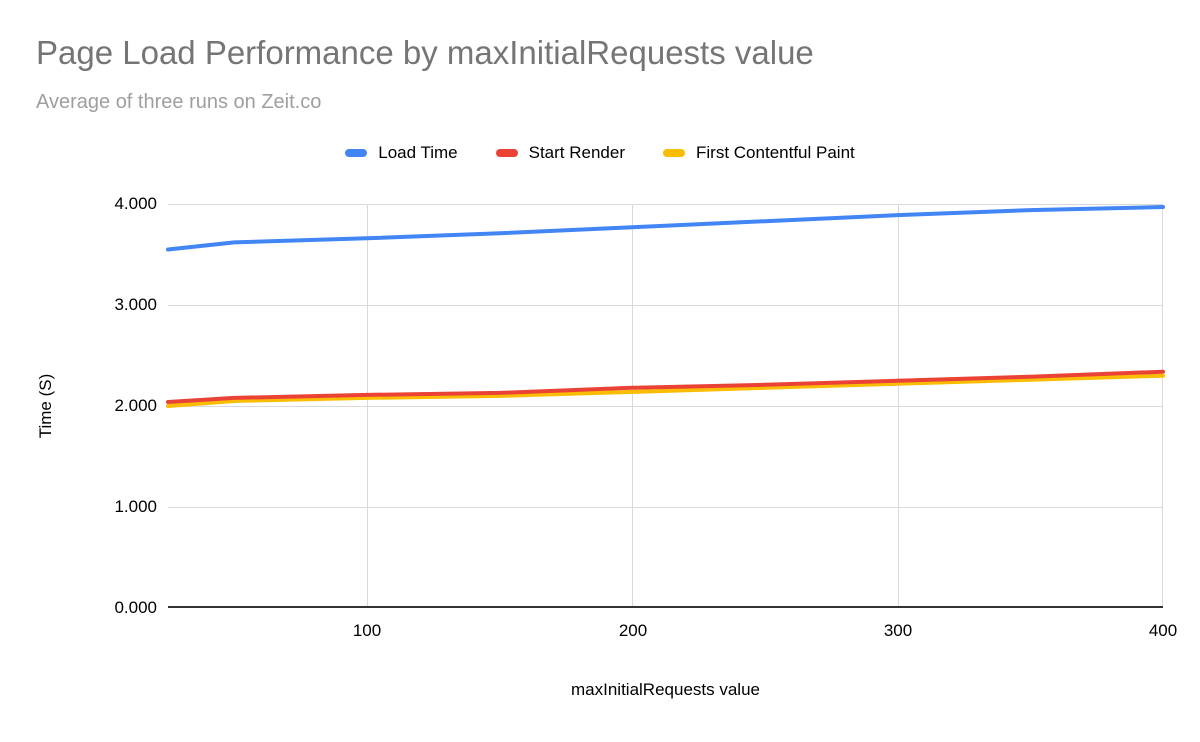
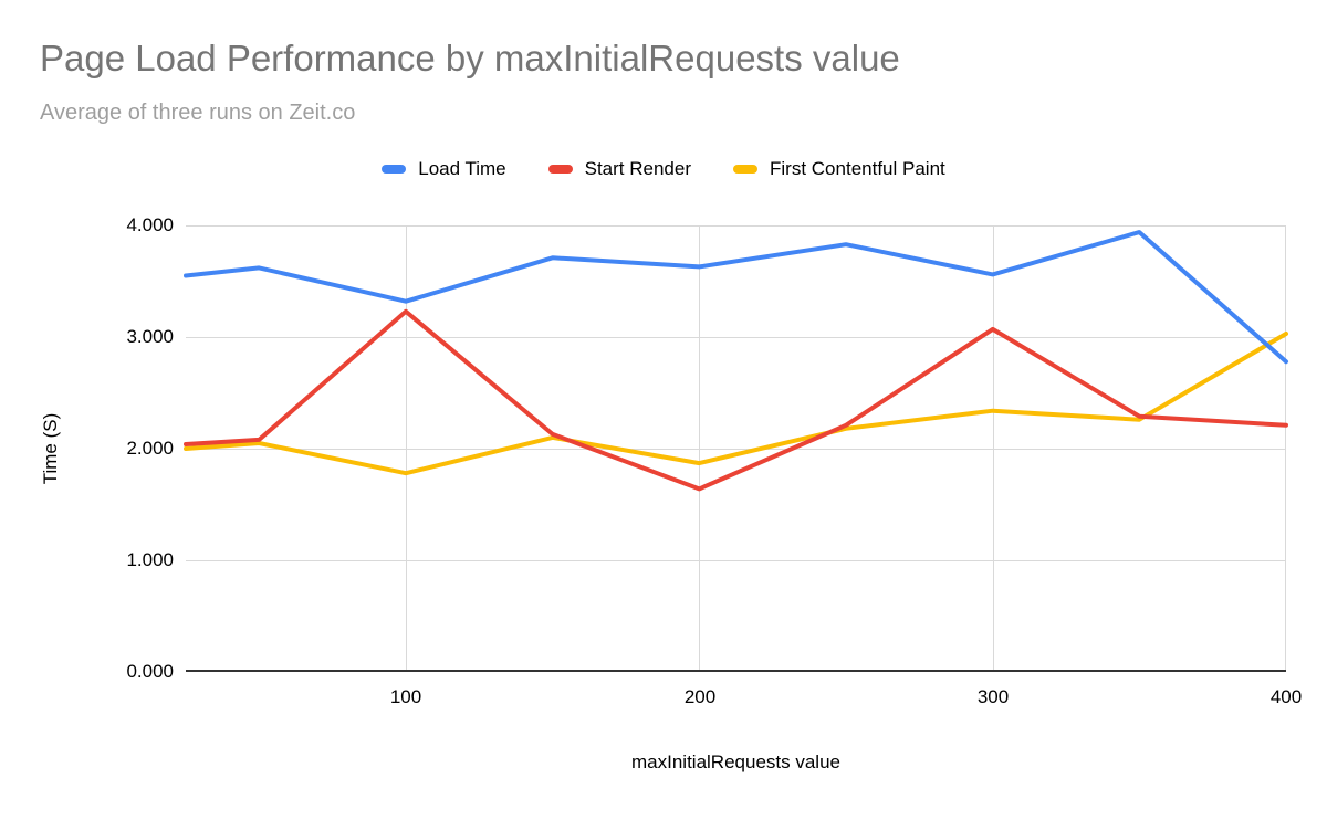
Load Time/100: 3.66 -> 3.32
Start Render/100: 2.11 -> 3.23
First Contentful Paint/100: 2.08 -> 1.78
Load Time/200: 3.77 -> 3.63
Start Render/200: 2.18 -> 1.64
First Contentful Paint/200: 2.14 -> 1.87
Load Time/300: 3.89 -> 3.56
Start Render/300: 2.25 -> 3.07
First Contentful Paint/300: 2.22 -> 2.34
Load Time/400: 3.97 -> 2.78
Start Render/400: 2.34 -> 2.21
First Contentful Paint/400: 2.30 -> 3.03
